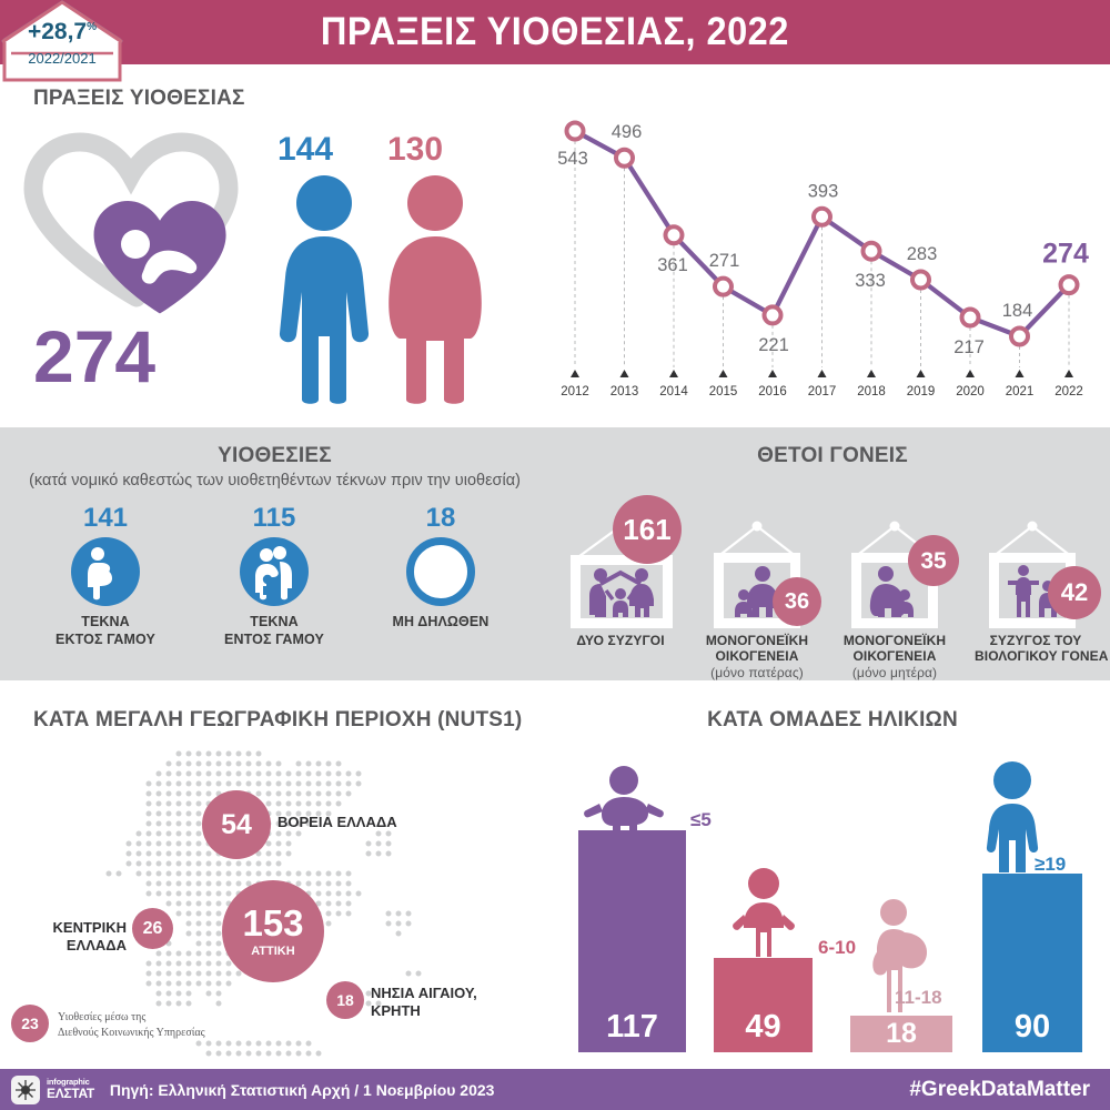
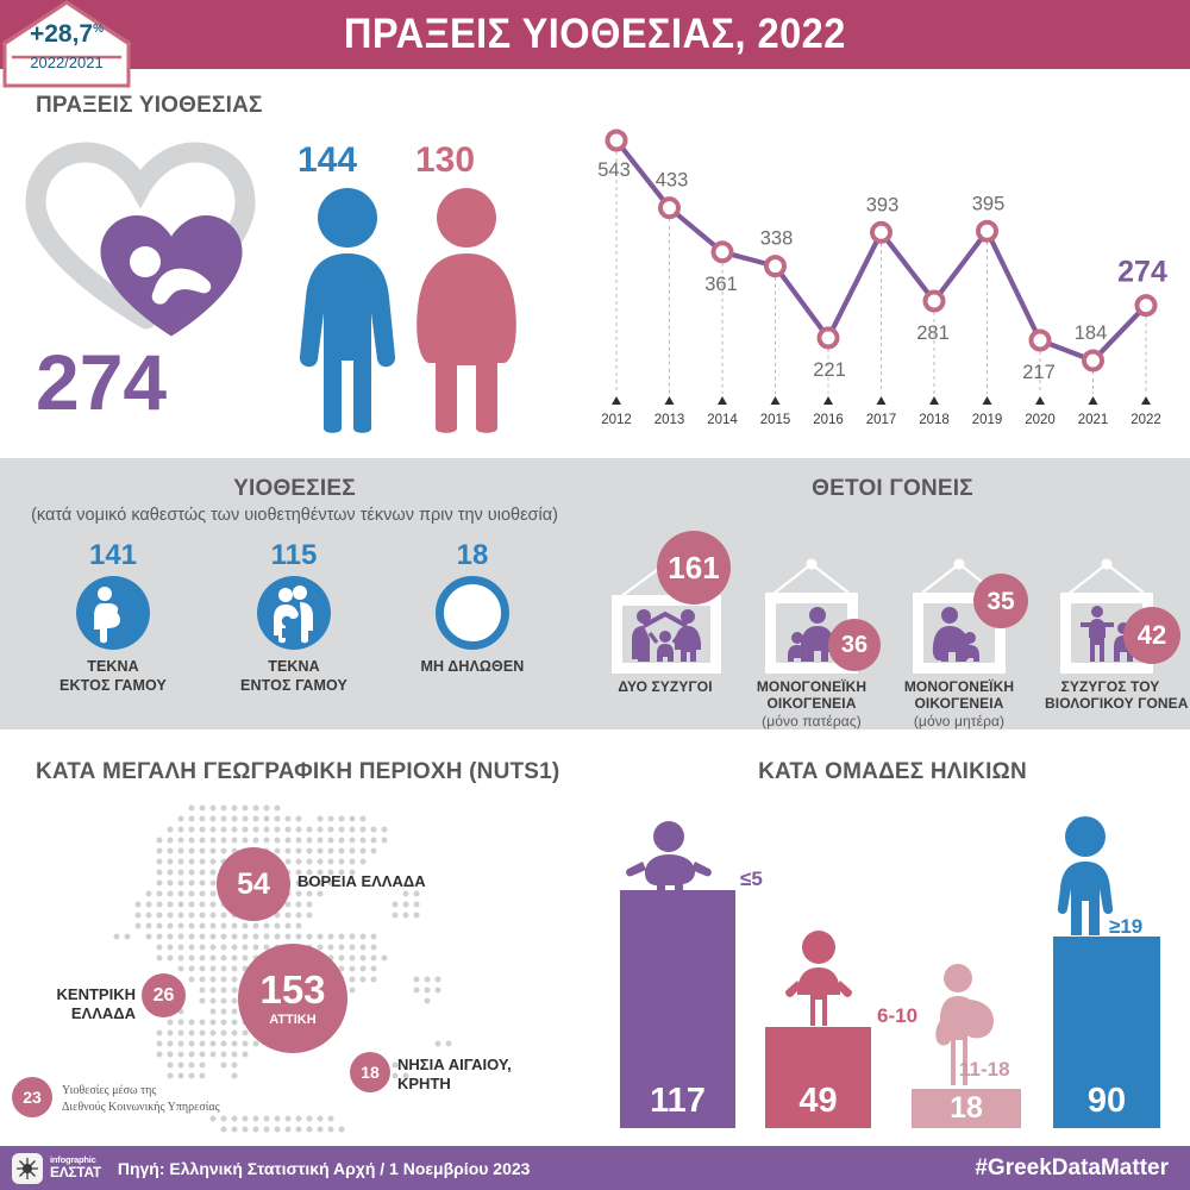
2013: 496 -> 433
2015: 271 -> 338
2018: 333 -> 281
2019: 283 -> 395
